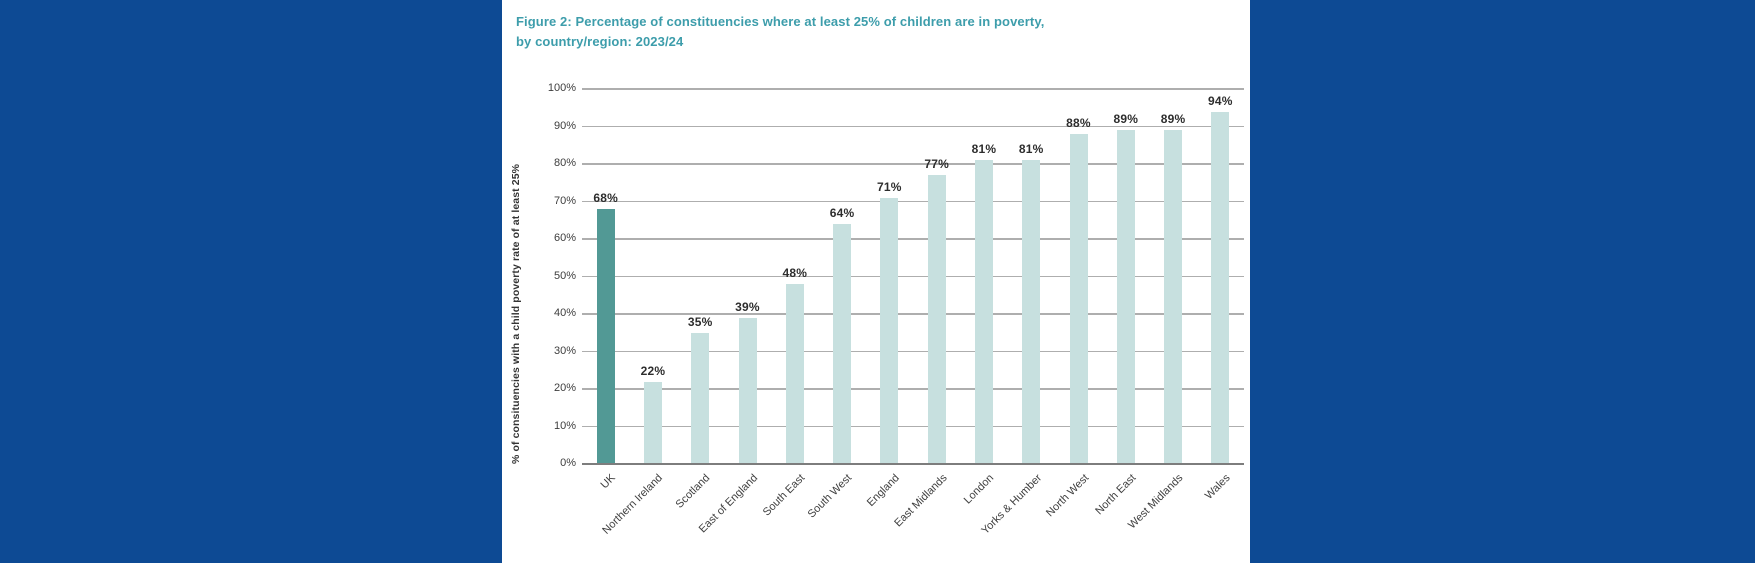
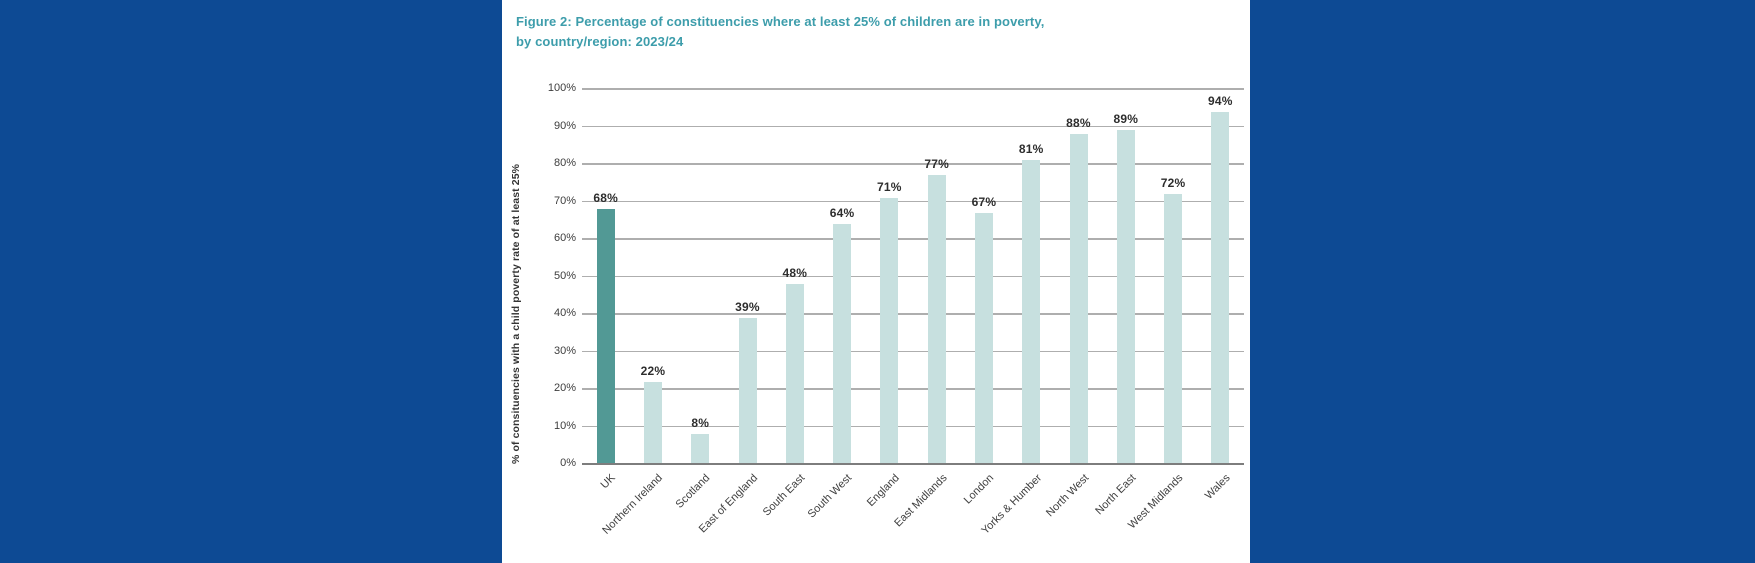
Scotland: 35% -> 8%
London: 81% -> 67%
West Midlands: 89% -> 72%
